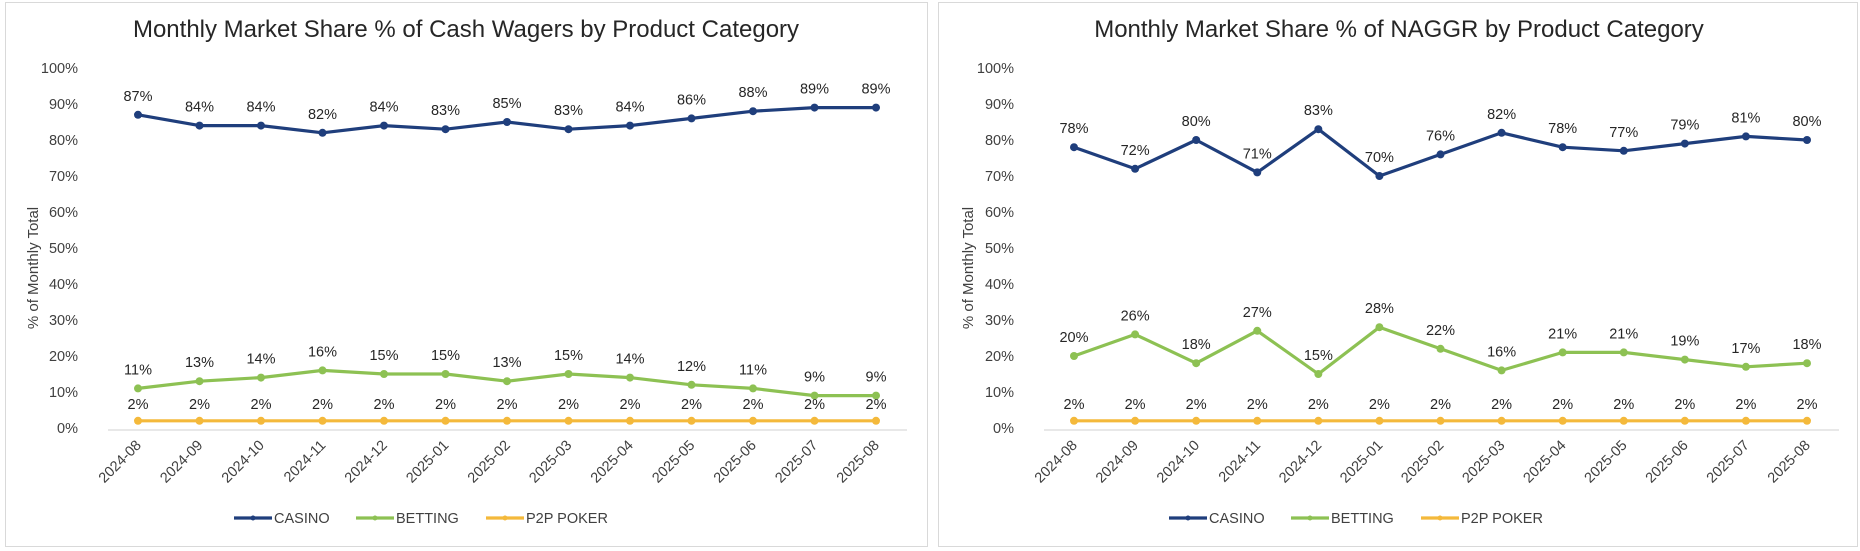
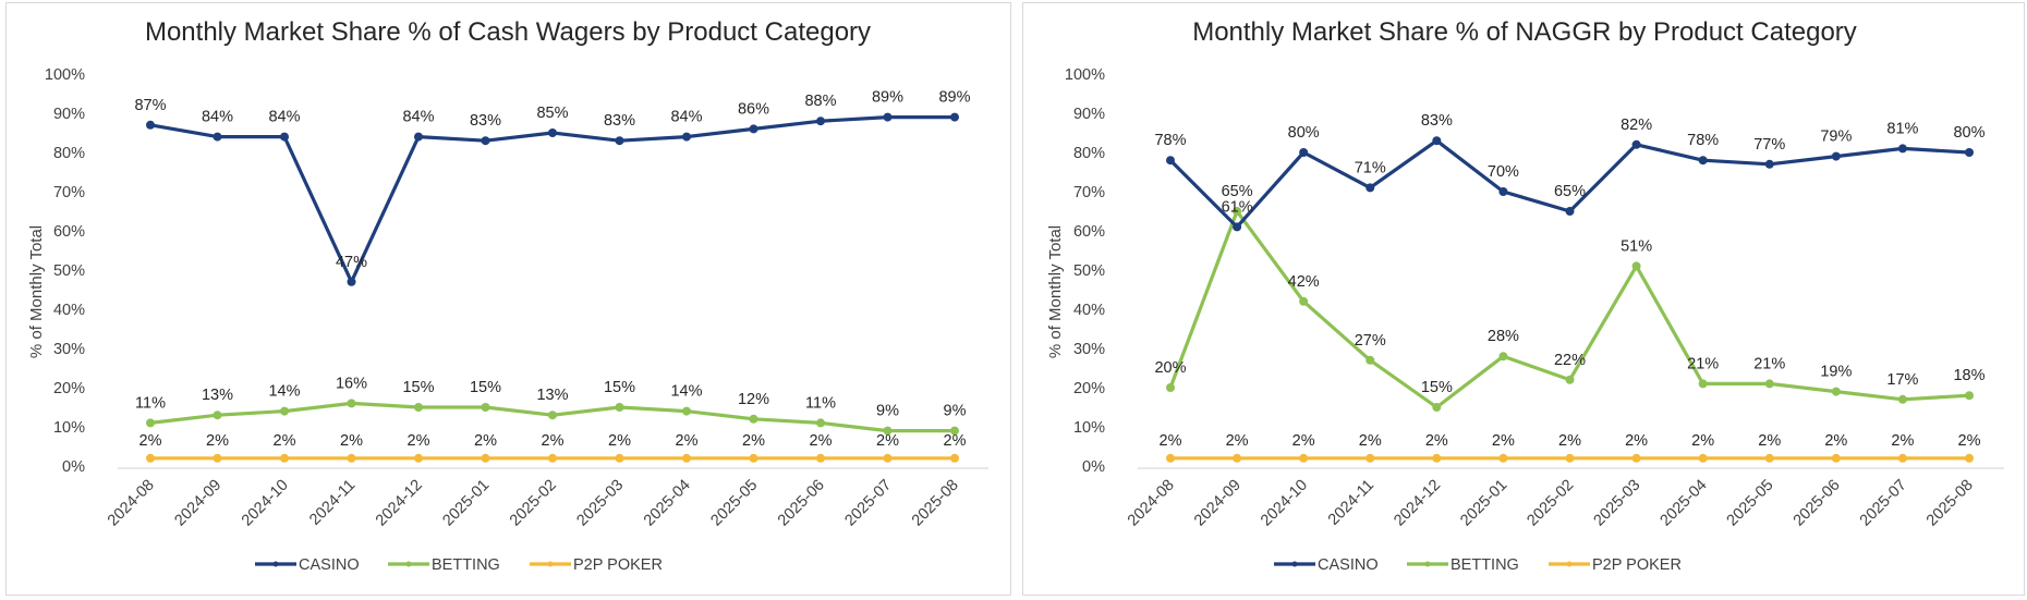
Monthly Market Share % of Cash Wagers by Product Category/CASINO/2024-11: 82% -> 47%
Monthly Market Share % of NAGGR by Product Category/CASINO/2024-09: 72% -> 61%
Monthly Market Share % of NAGGR by Product Category/BETTING/2024-09: 26% -> 65%
Monthly Market Share % of NAGGR by Product Category/BETTING/2024-10: 18% -> 42%
Monthly Market Share % of NAGGR by Product Category/CASINO/2025-02: 76% -> 65%
Monthly Market Share % of NAGGR by Product Category/BETTING/2025-03: 16% -> 51%
